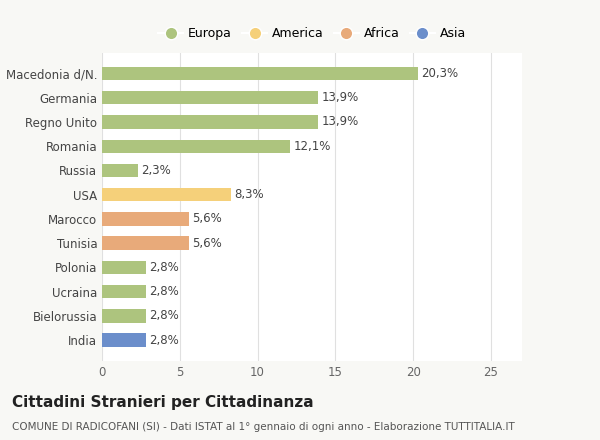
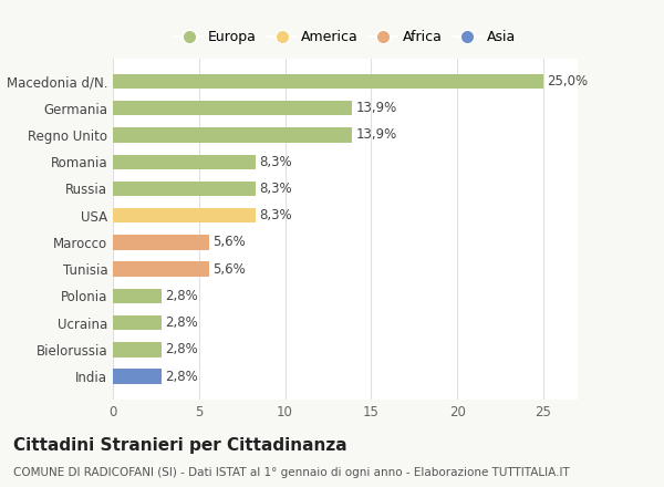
Macedonia d/N.: 20,3% -> 25,0%
Romania: 12,1% -> 8,3%
Russia: 2,3% -> 8,3%
